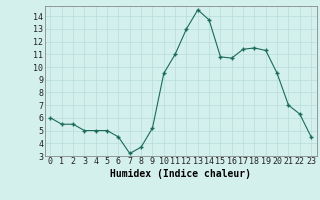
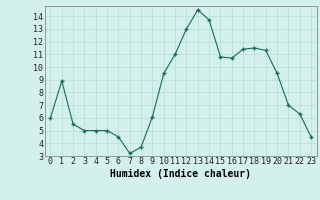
1: 5.5 -> 8.9
9: 5.2 -> 6.1
